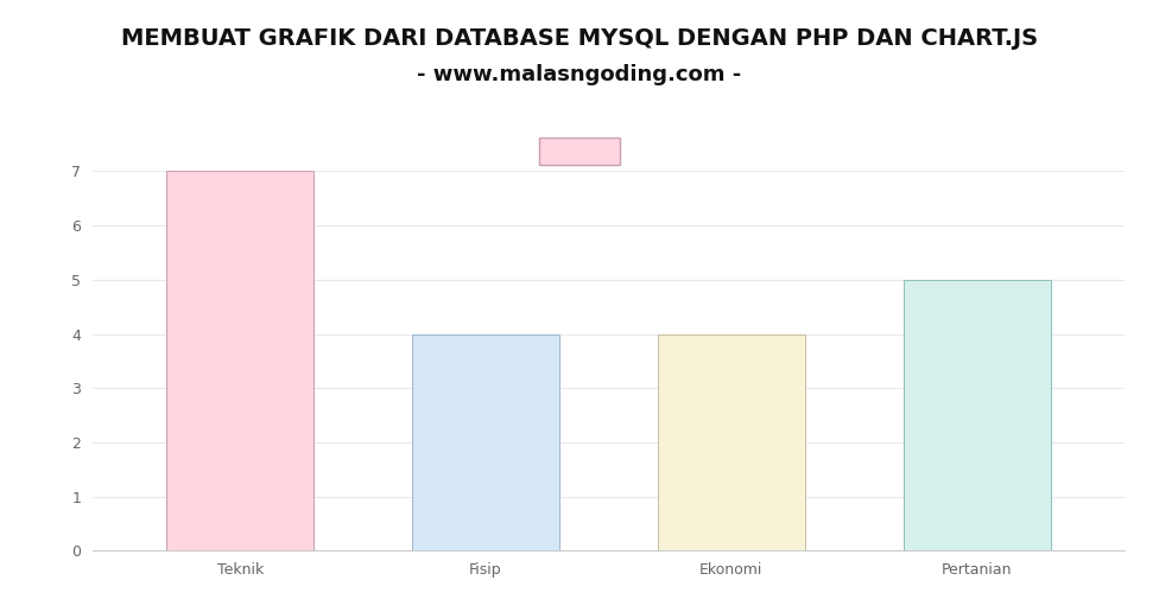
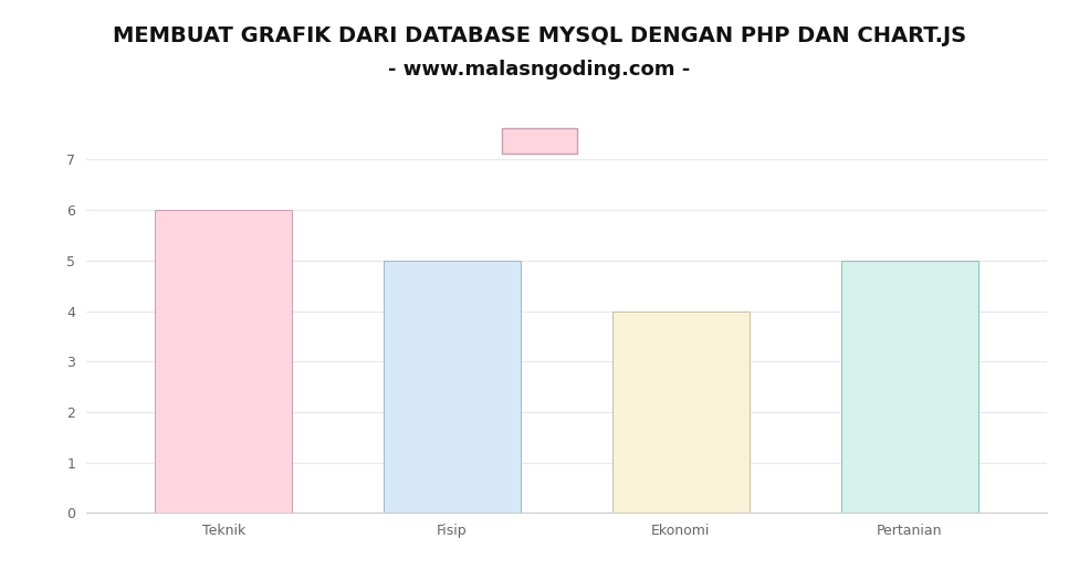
Teknik: 7 -> 6
Fisip: 4 -> 5
